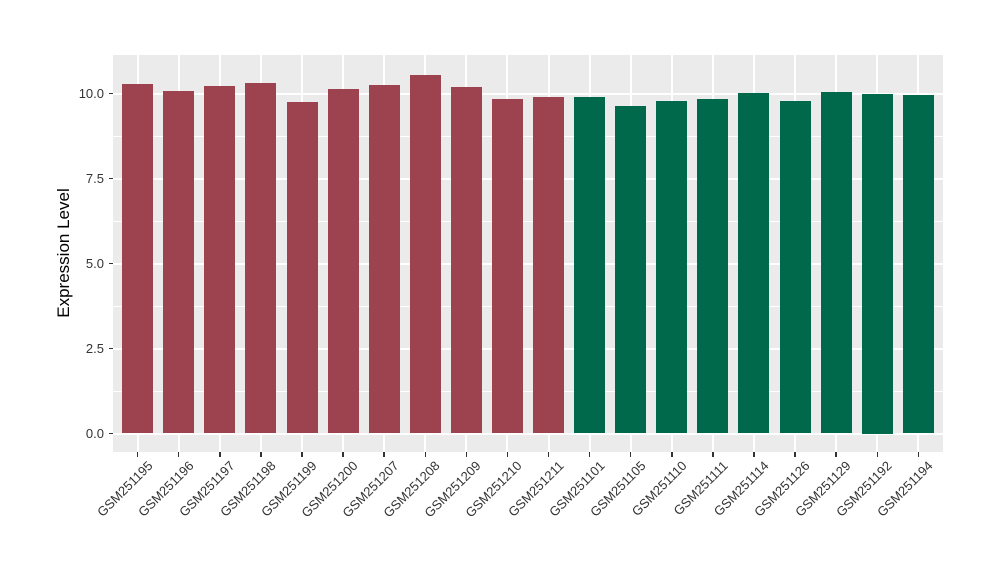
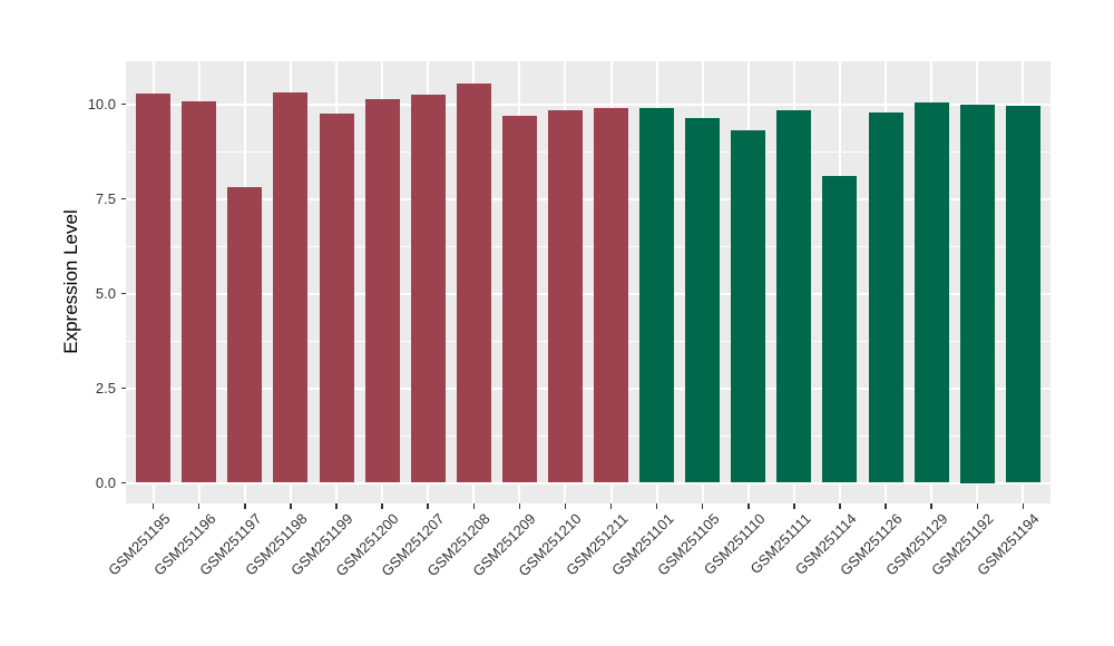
GSM251197: 10.2 -> 7.8
GSM251209: 10.2 -> 9.7
GSM251110: 9.8 -> 9.3
GSM251114: 10.0 -> 8.1
